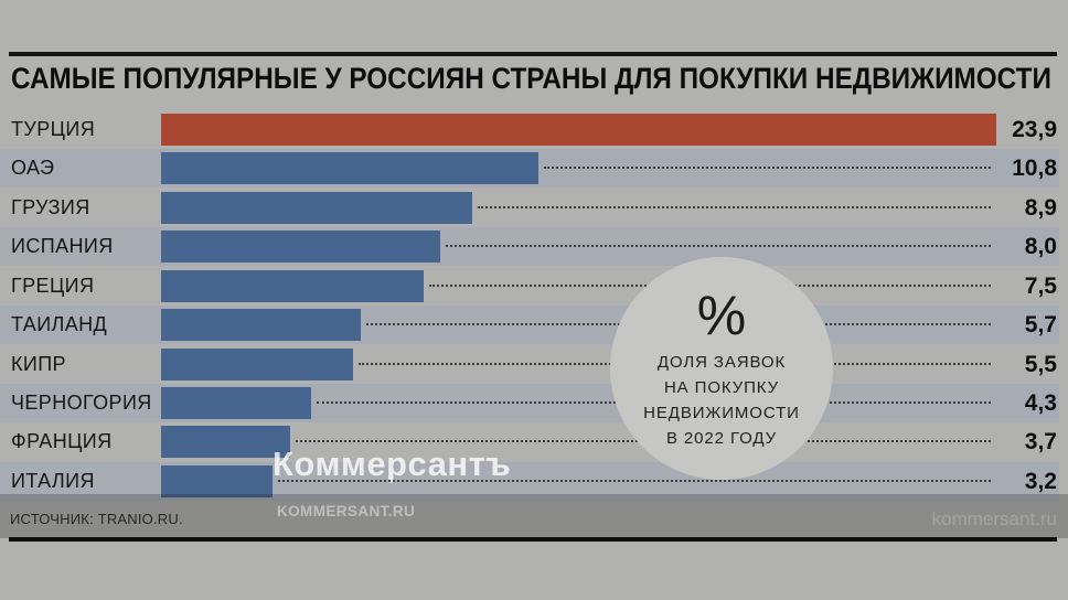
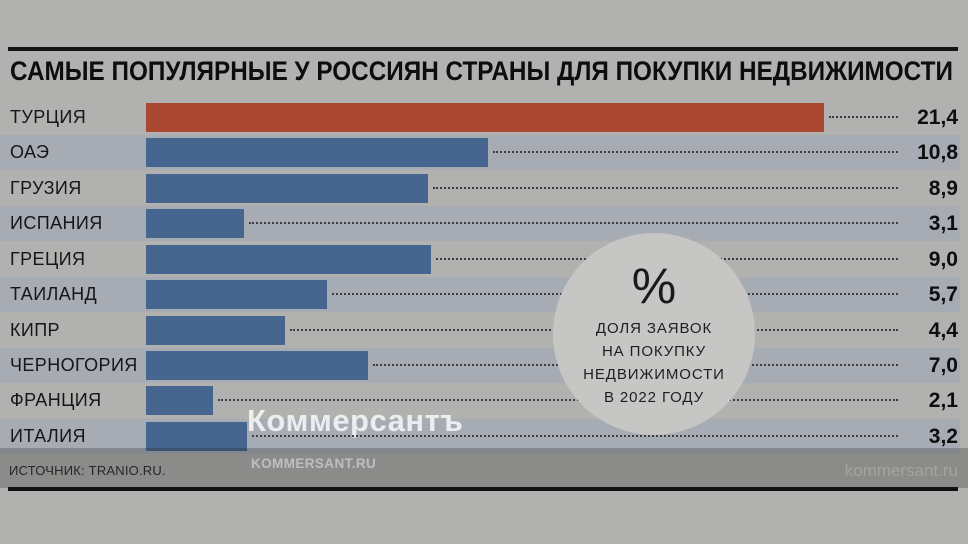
ТУРЦИЯ: 23,9 -> 21,4
ИСПАНИЯ: 8,0 -> 3,1
ГРЕЦИЯ: 7,5 -> 9,0
КИПР: 5,5 -> 4,4
ЧЕРНОГОРИЯ: 4,3 -> 7,0
ФРАНЦИЯ: 3,7 -> 2,1
